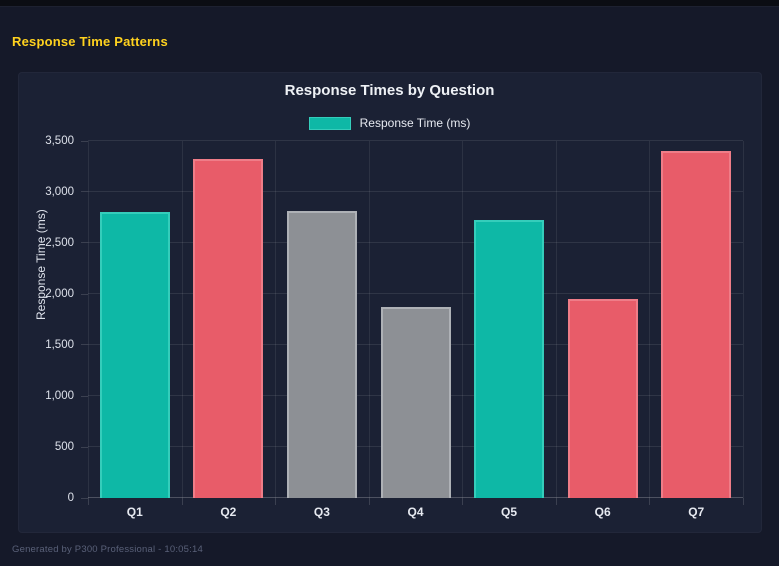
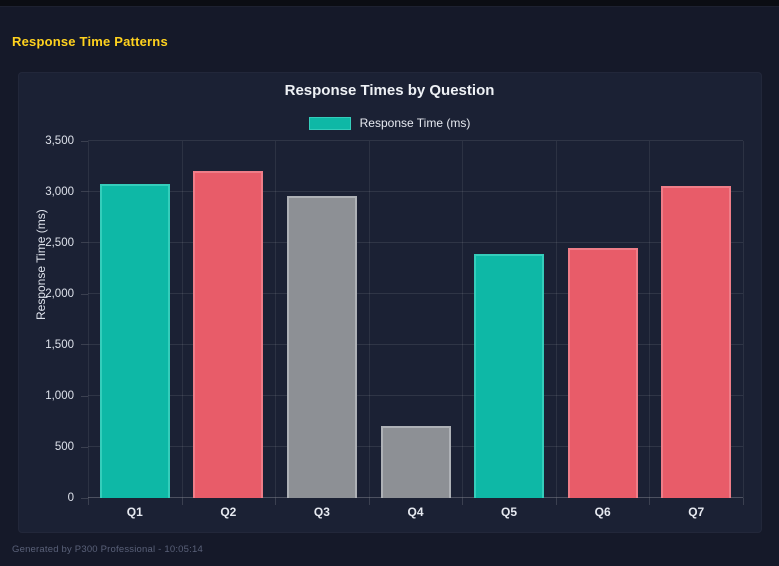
Q1: 2800 -> 3080
Q2: 3320 -> 3210
Q3: 2810 -> 2960
Q4: 1870 -> 710
Q5: 2730 -> 2390
Q6: 1950 -> 2450
Q7: 3400 -> 3060
